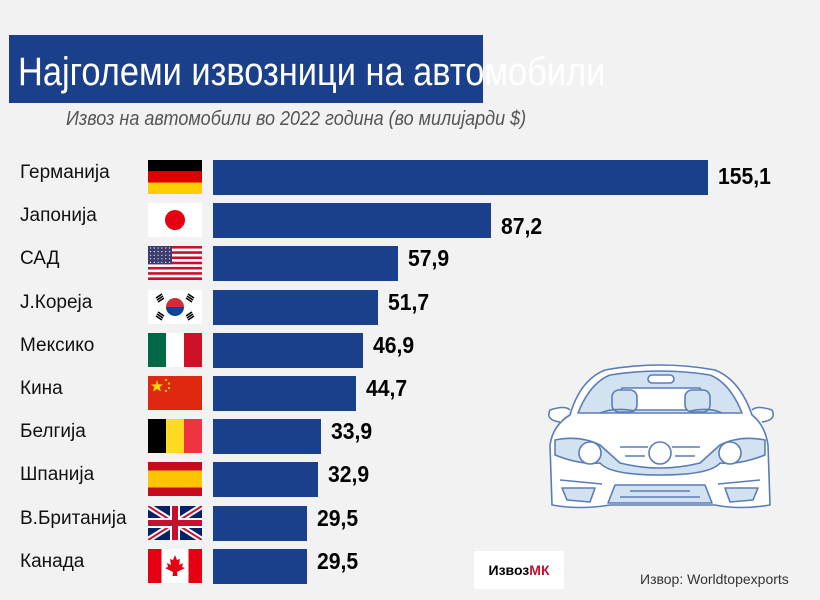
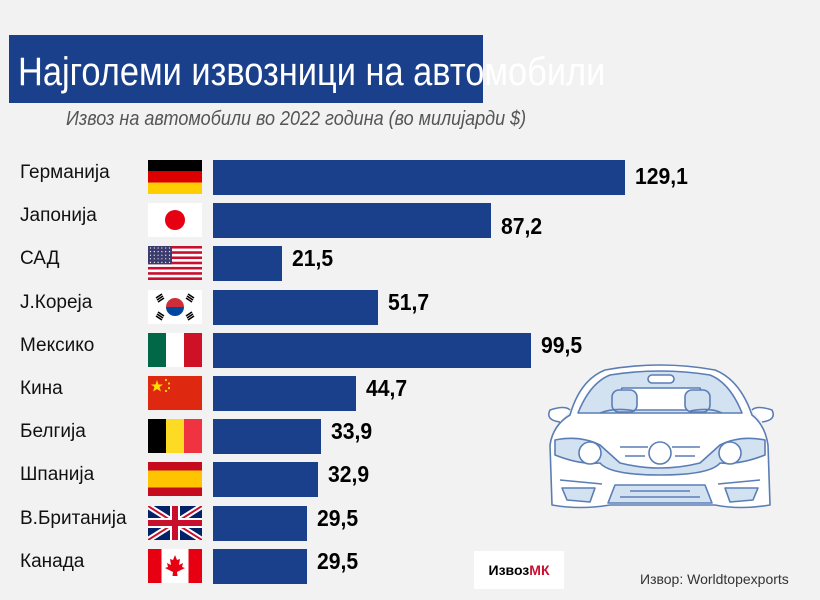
Германија: 155,1 -> 129,1
САД: 57,9 -> 21,5
Мексико: 46,9 -> 99,5
